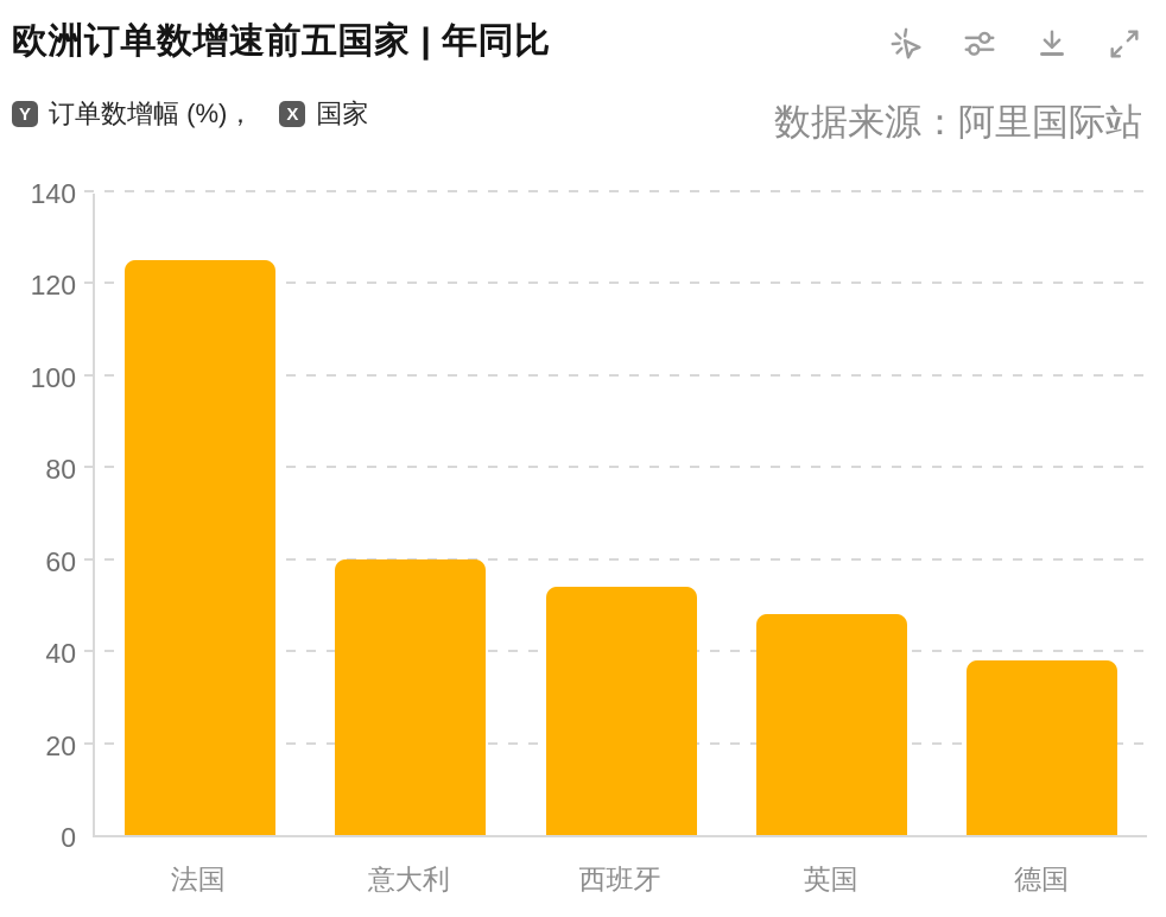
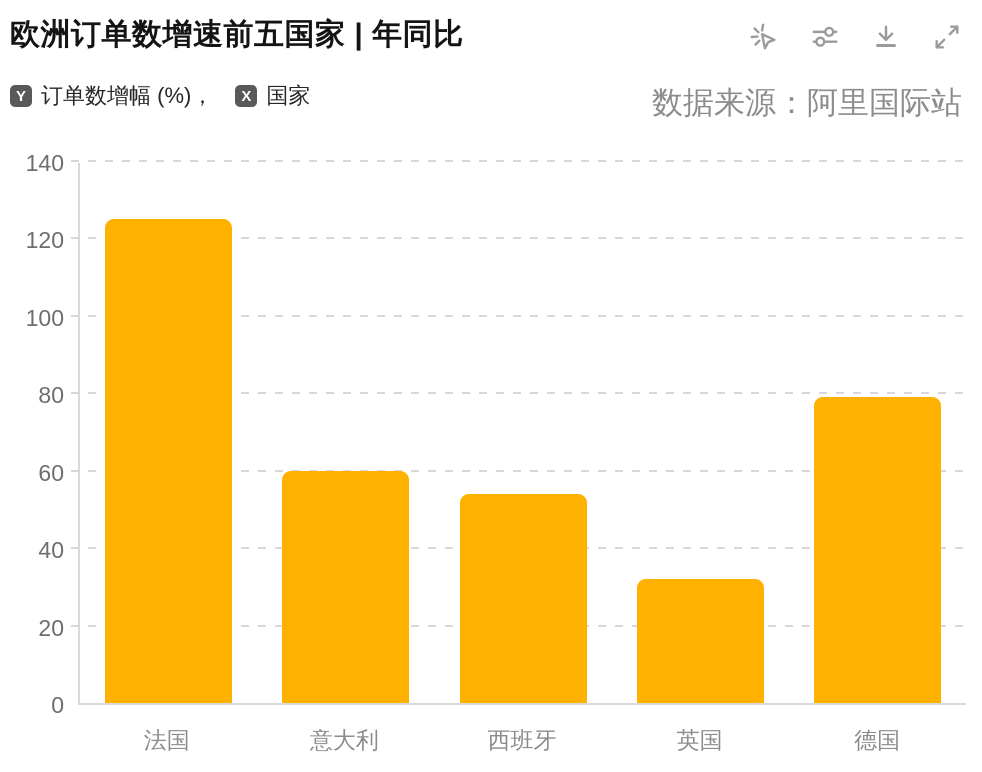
英国: 48 -> 32
德国: 38 -> 79
